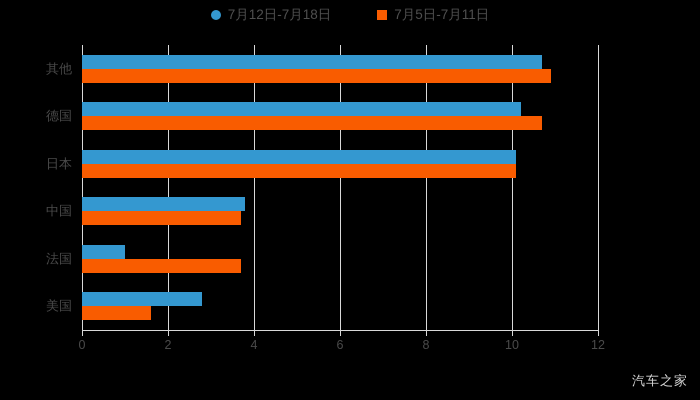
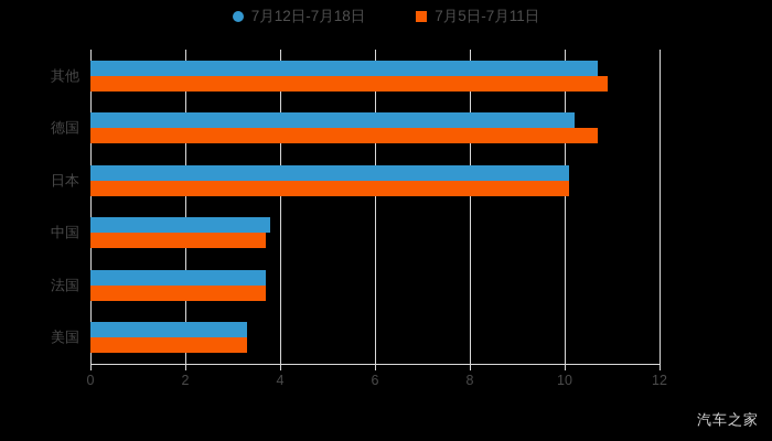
7月12日-7月18日/法国: 1.0 -> 3.7
7月12日-7月18日/美国: 2.8 -> 3.3
7月5日-7月11日/美国: 1.6 -> 3.3
